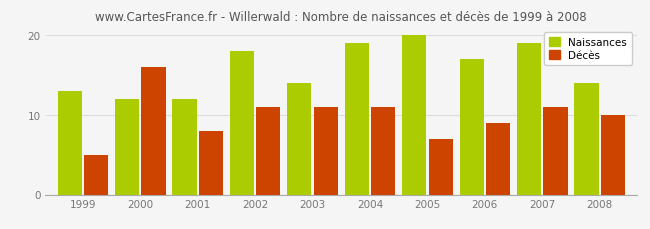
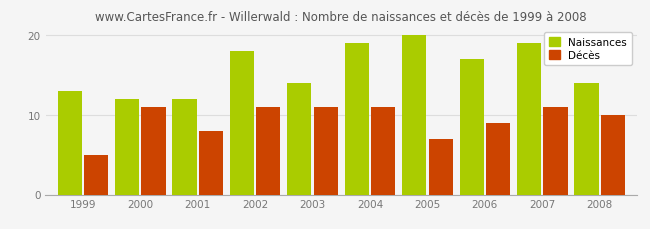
Décès/2000: 16 -> 11
